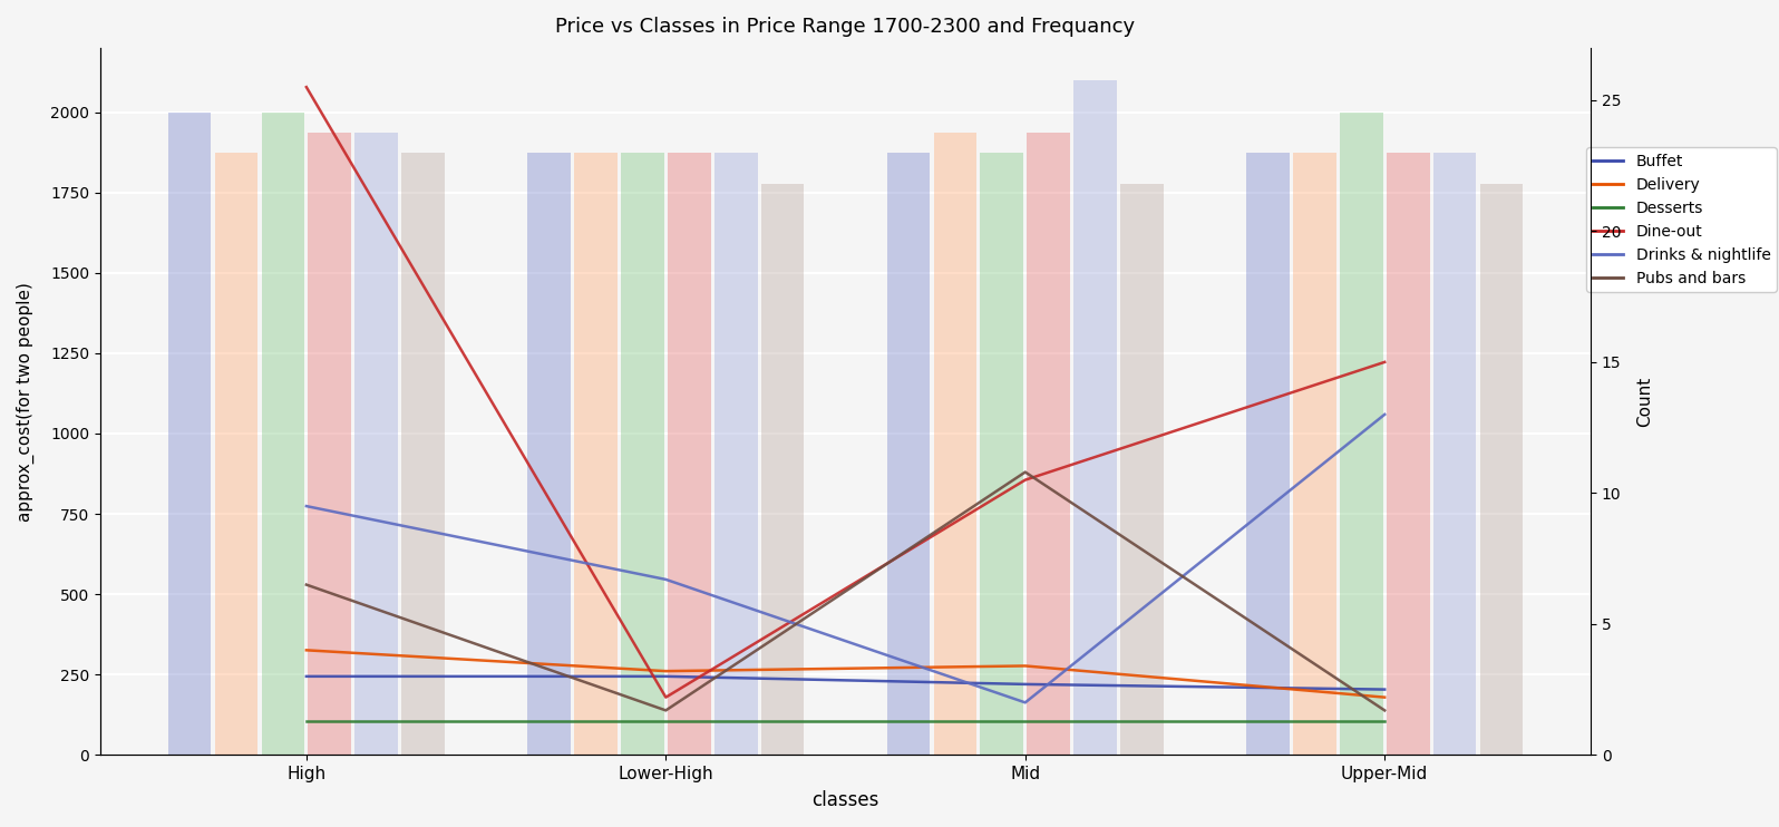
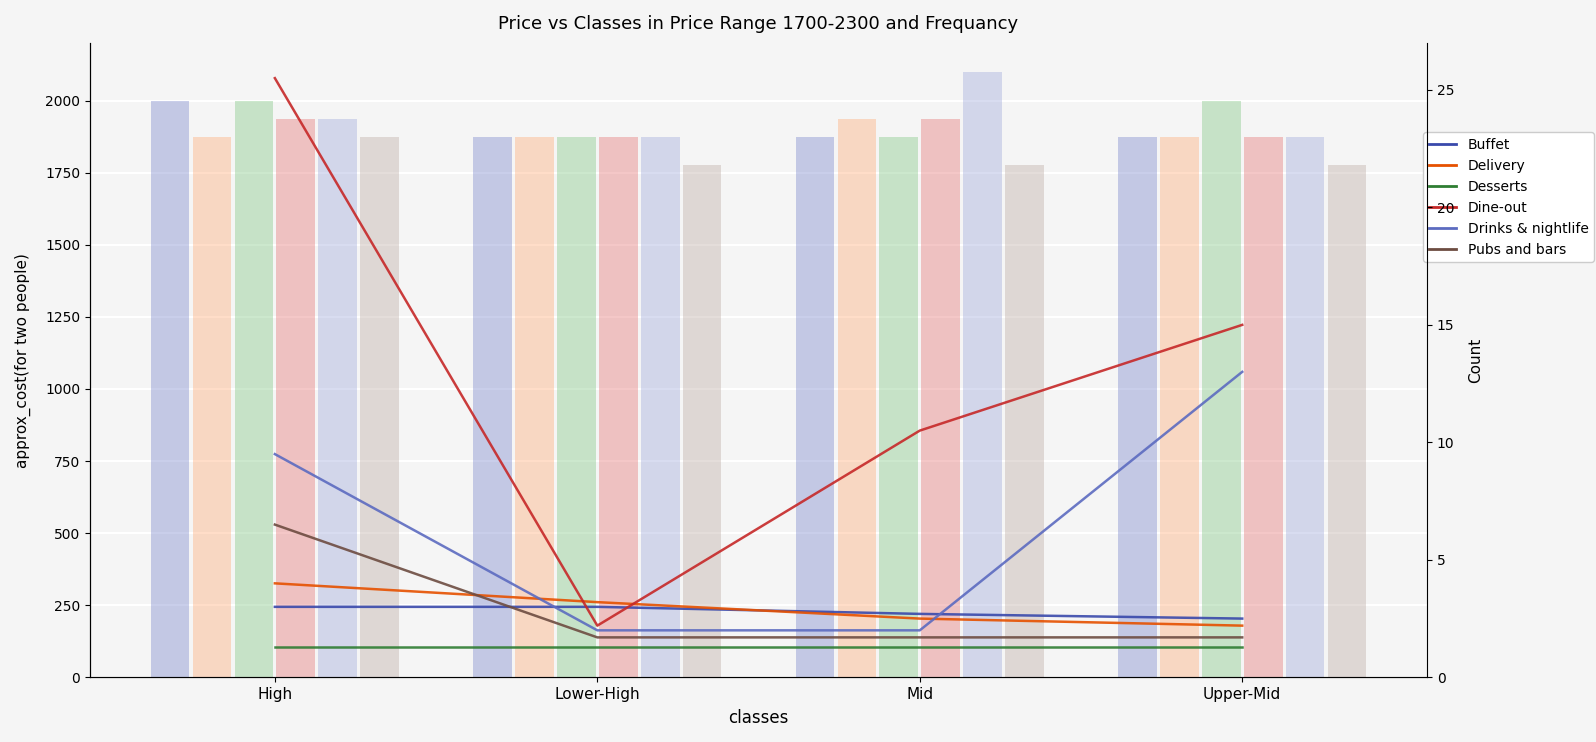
Drinks & nightlife/Lower-High: 6.7 -> 2.0
Delivery/Mid: 3.4 -> 2.5
Pubs and bars/Mid: 10.8 -> 1.7
